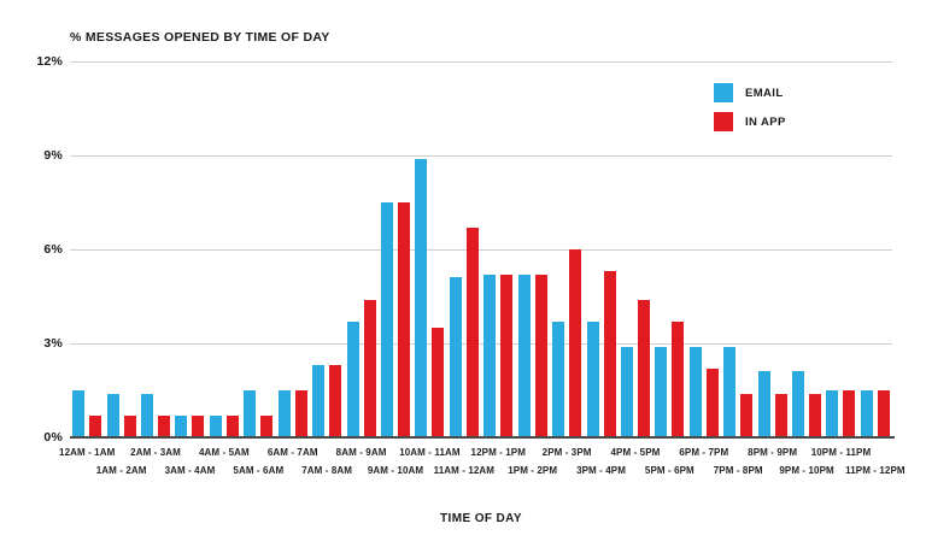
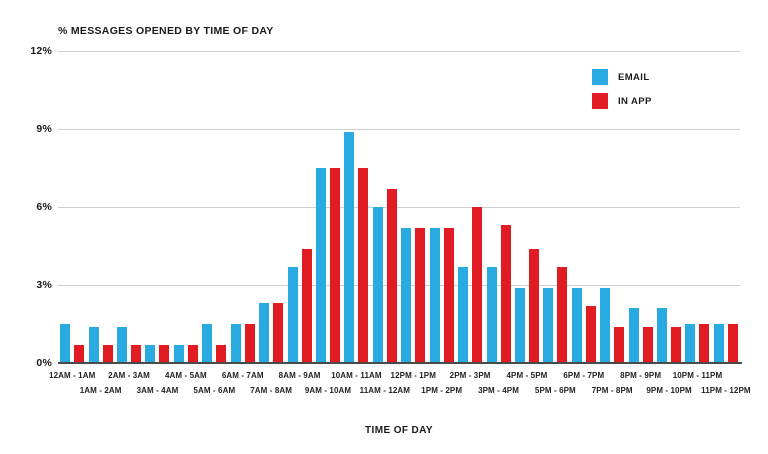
IN APP/10AM - 11AM: 3.5% -> 7.5%
EMAIL/11AM - 12AM: 5.1% -> 6.0%
